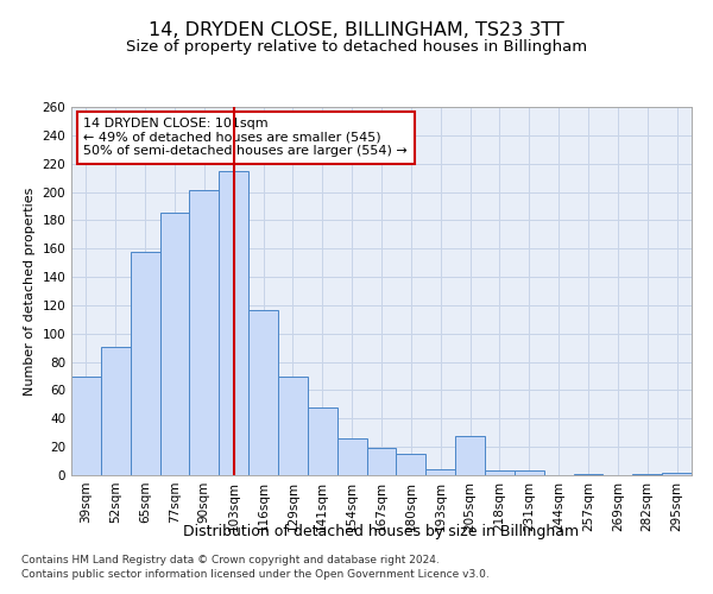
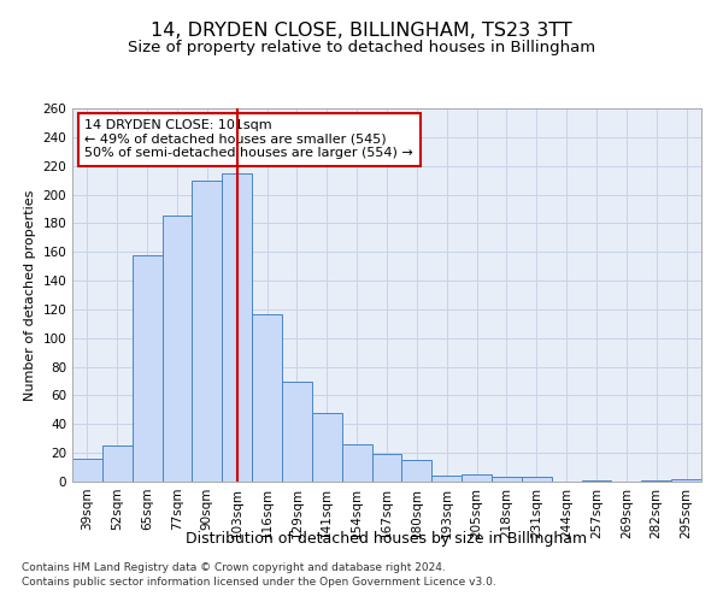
39sqm: 70 -> 16
52sqm: 91 -> 25
90sqm: 201 -> 210
205sqm: 28 -> 5
